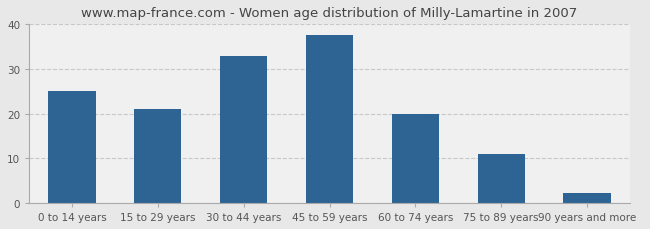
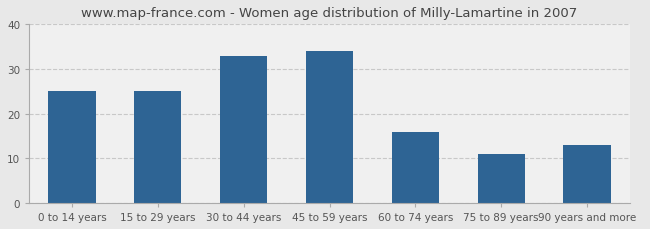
15 to 29 years: 21.0 -> 25.0
45 to 59 years: 37.5 -> 34.0
60 to 74 years: 20.0 -> 16.0
90 years and more: 2.2 -> 13.0
